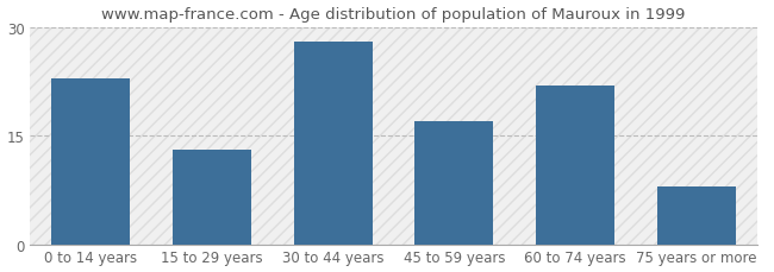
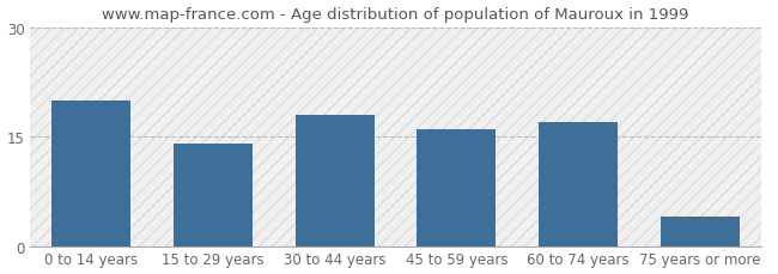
0 to 14 years: 23 -> 20
15 to 29 years: 13 -> 14
30 to 44 years: 28 -> 18
45 to 59 years: 17 -> 16
60 to 74 years: 22 -> 17
75 years or more: 8 -> 4
